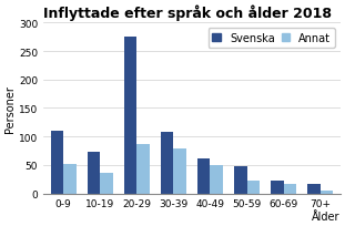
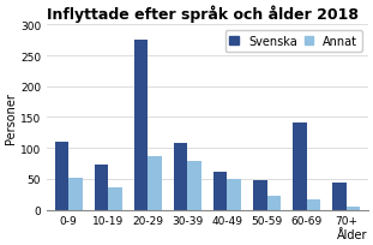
Svenska/60-69: 23 -> 142
Svenska/70+: 17 -> 44
